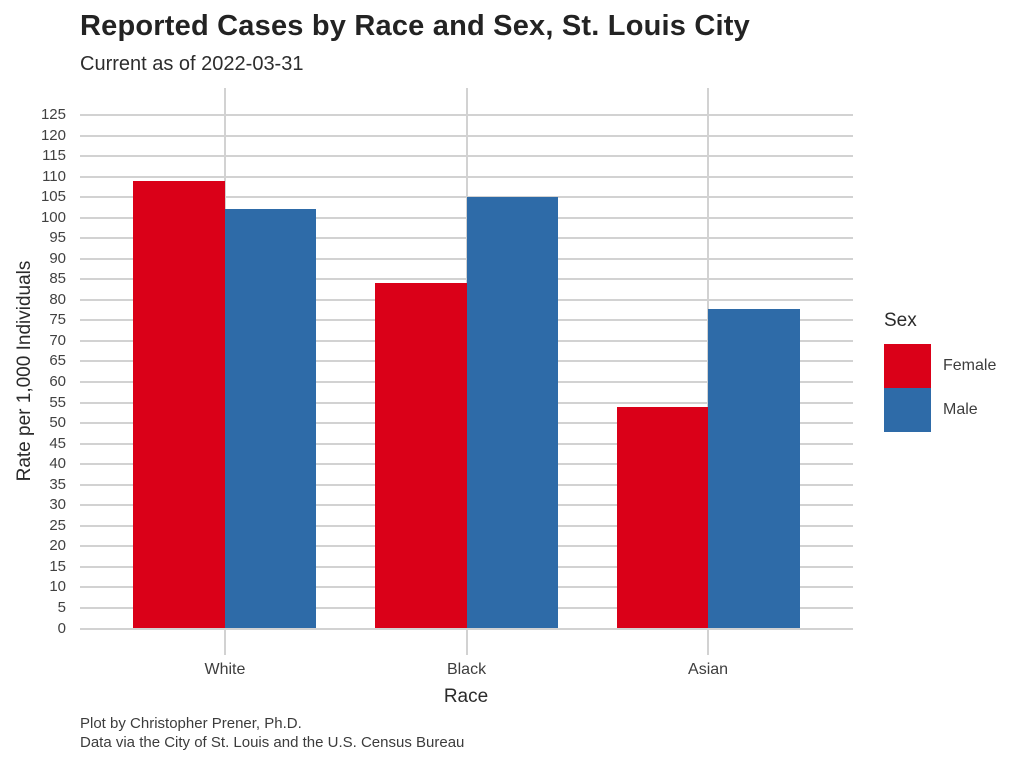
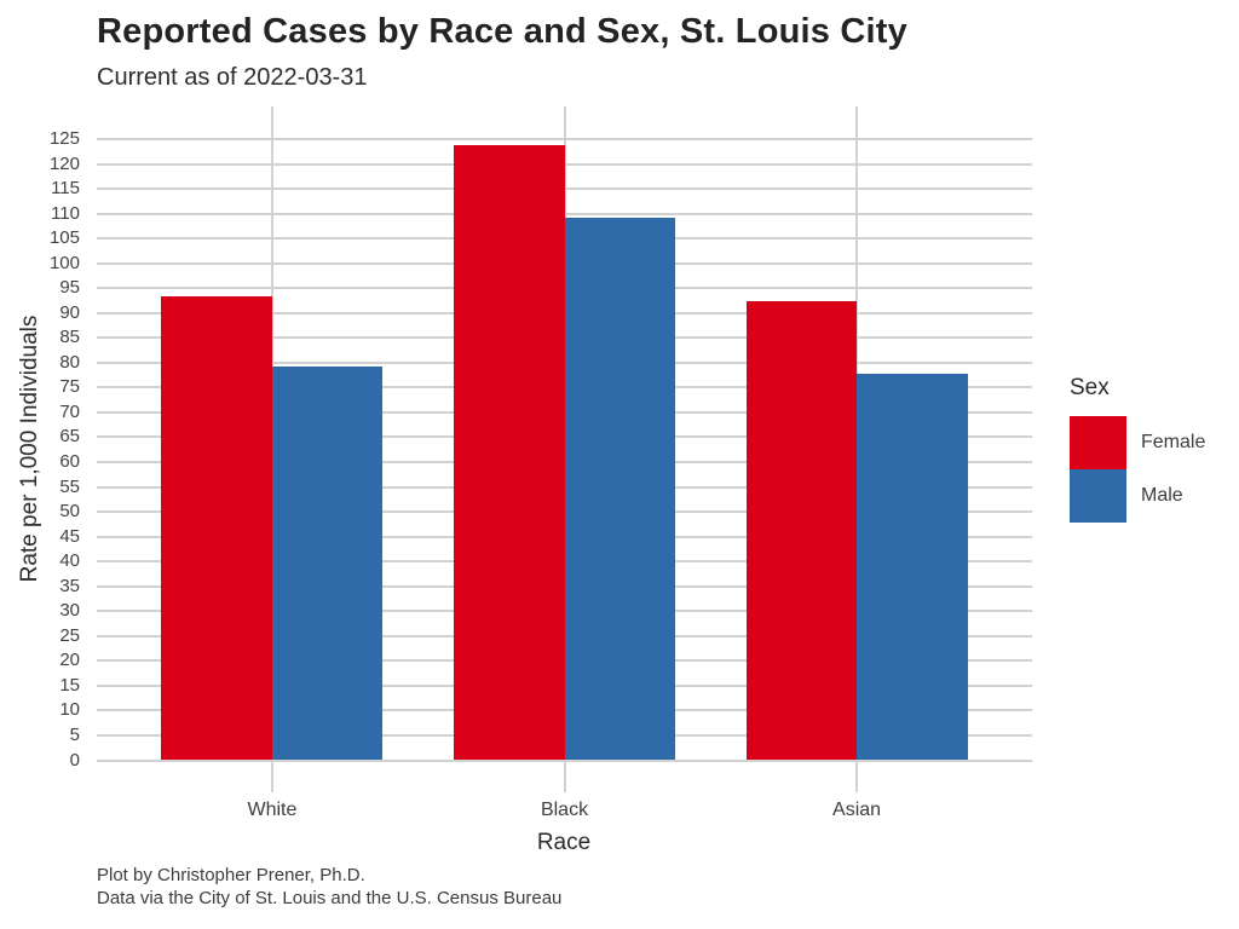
Female/White: 109 -> 93
Male/White: 102 -> 79
Female/Black: 84 -> 124
Male/Black: 105 -> 109
Female/Asian: 54 -> 92
